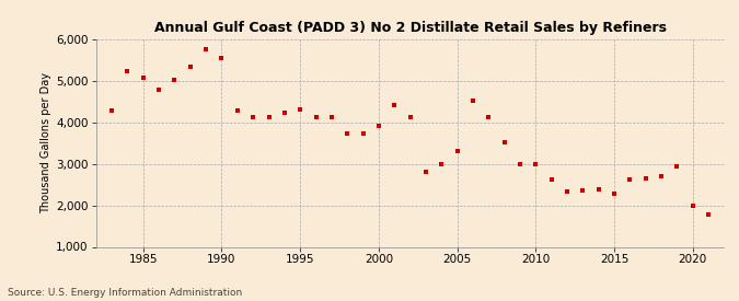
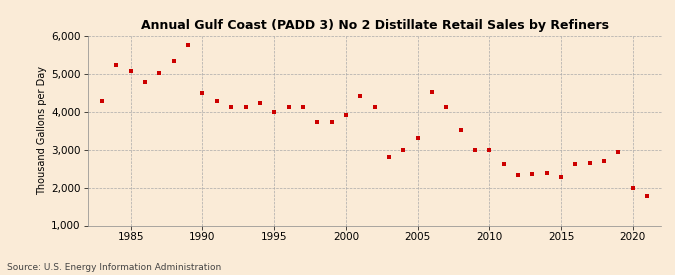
1990: 5,550 -> 4,500
1995: 4,300 -> 4,000
